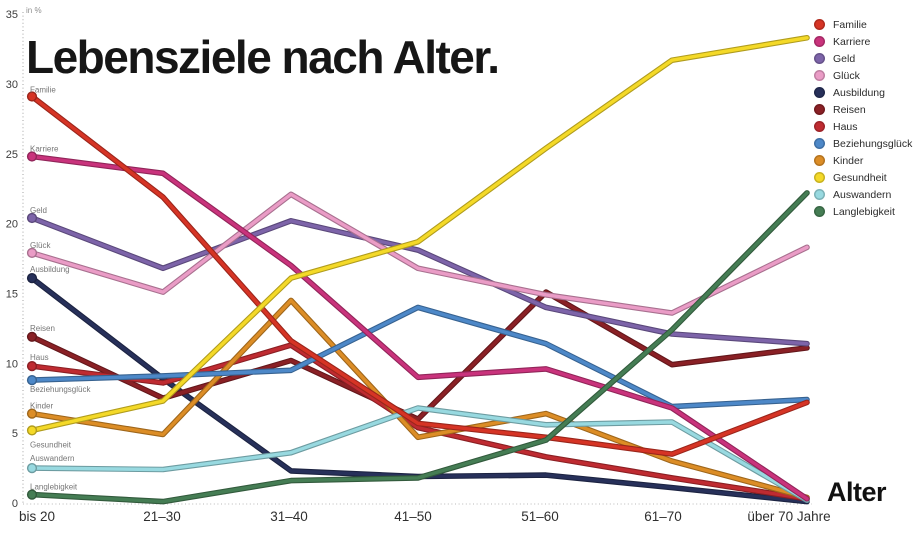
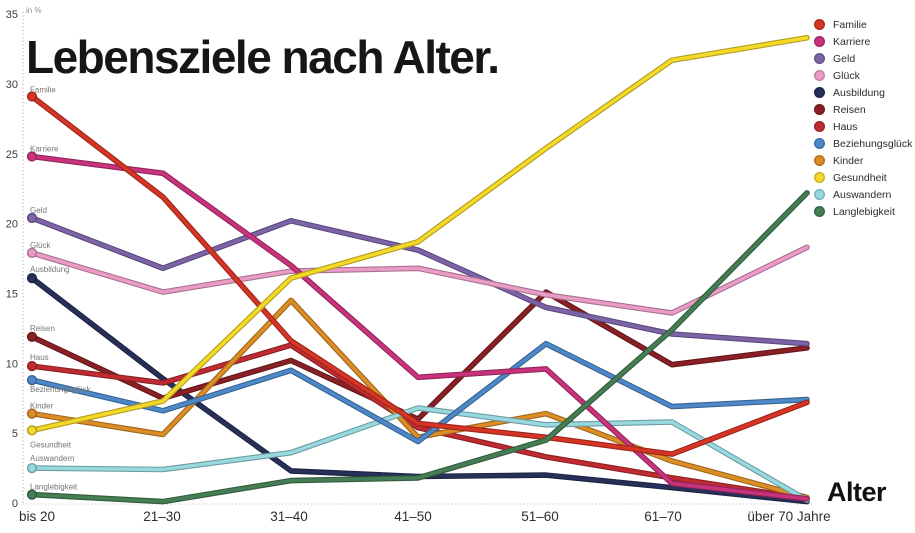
Beziehungsglück/21–30: 9.1 -> 6.6
Glück/31–40: 22.1 -> 16.6
Beziehungsglück/41–50: 14.0 -> 4.4
Karriere/61–70: 6.8 -> 1.4
